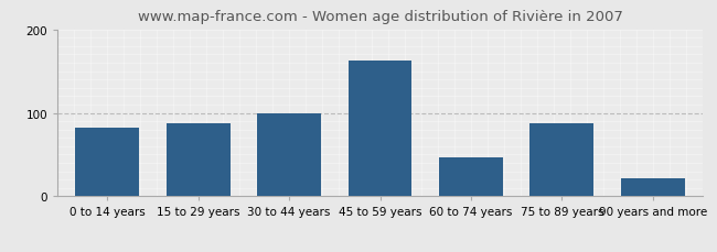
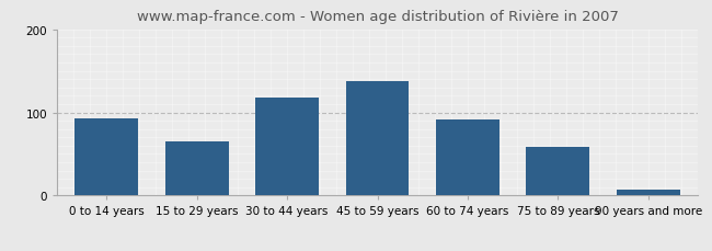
0 to 14 years: 82 -> 93
15 to 29 years: 88 -> 65
30 to 44 years: 100 -> 118
45 to 59 years: 162 -> 138
60 to 74 years: 46 -> 91
75 to 89 years: 88 -> 58
90 years and more: 22 -> 7
